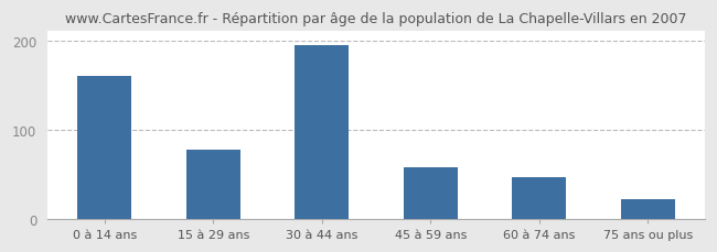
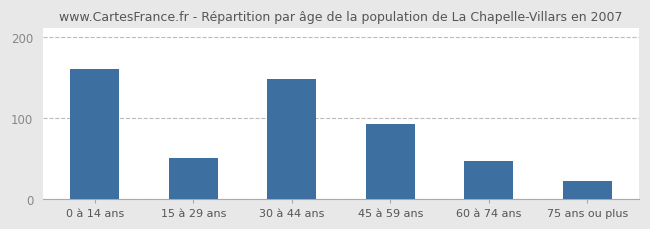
15 à 29 ans: 78 -> 50
30 à 44 ans: 194 -> 148
45 à 59 ans: 58 -> 92
